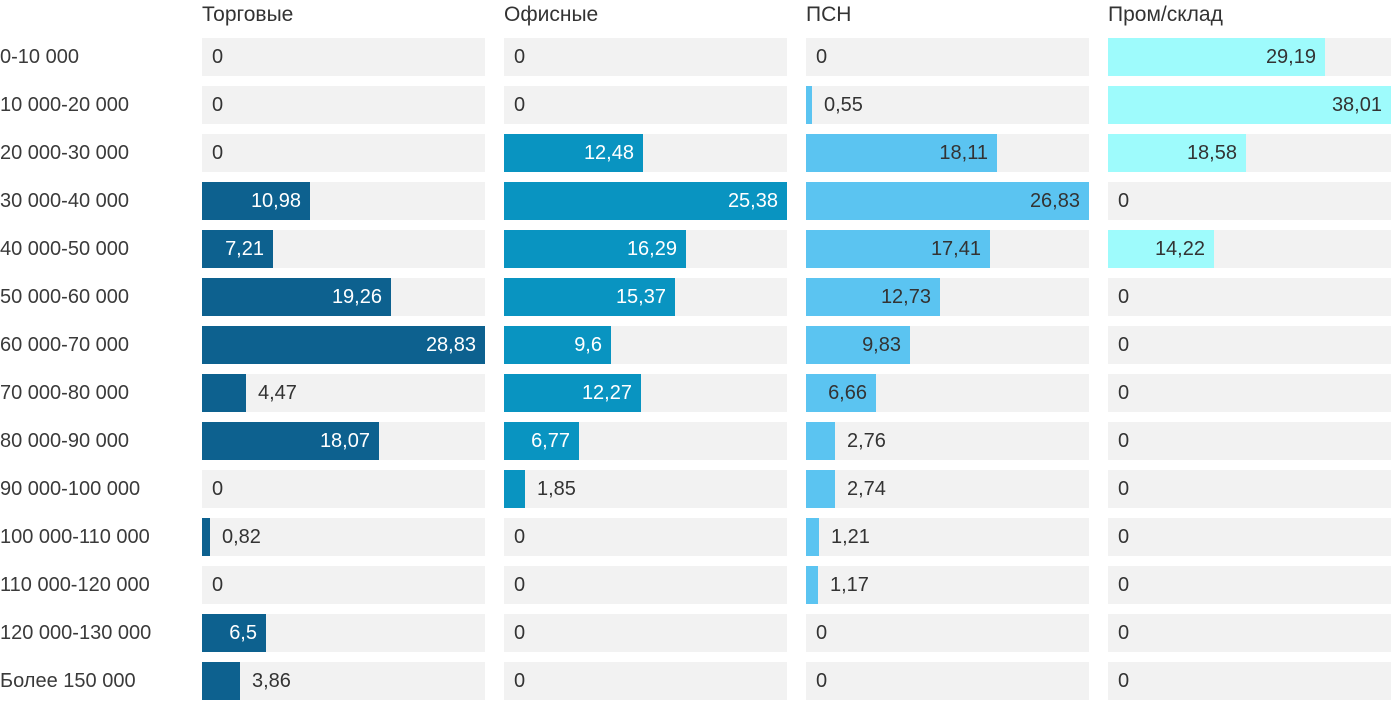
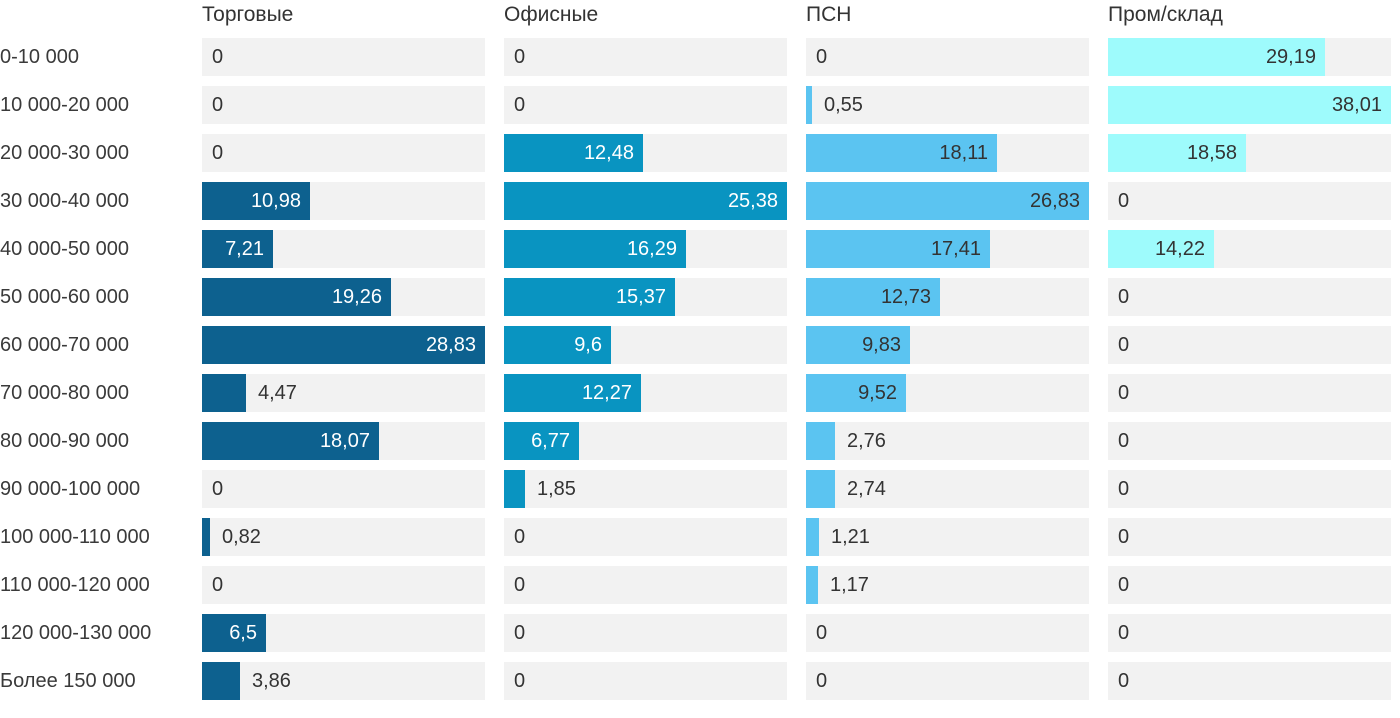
ПСН/70 000-80 000: 6,66 -> 9,52
